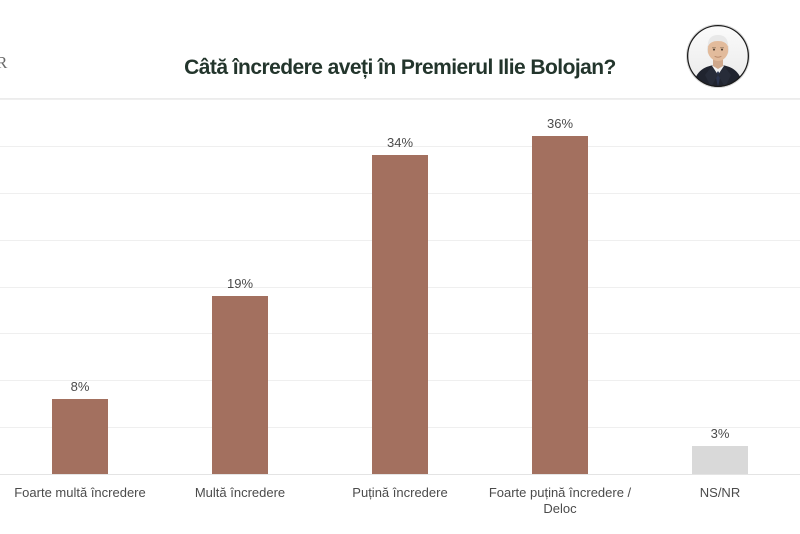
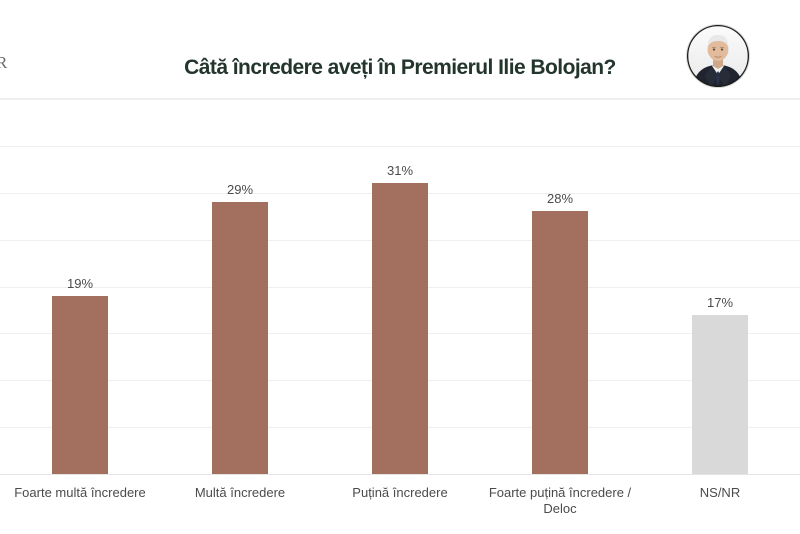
Foarte multă încredere: 8% -> 19%
Multă încredere: 19% -> 29%
Puțină încredere: 34% -> 31%
Foarte puțină încredere / Deloc: 36% -> 28%
NS/NR: 3% -> 17%
